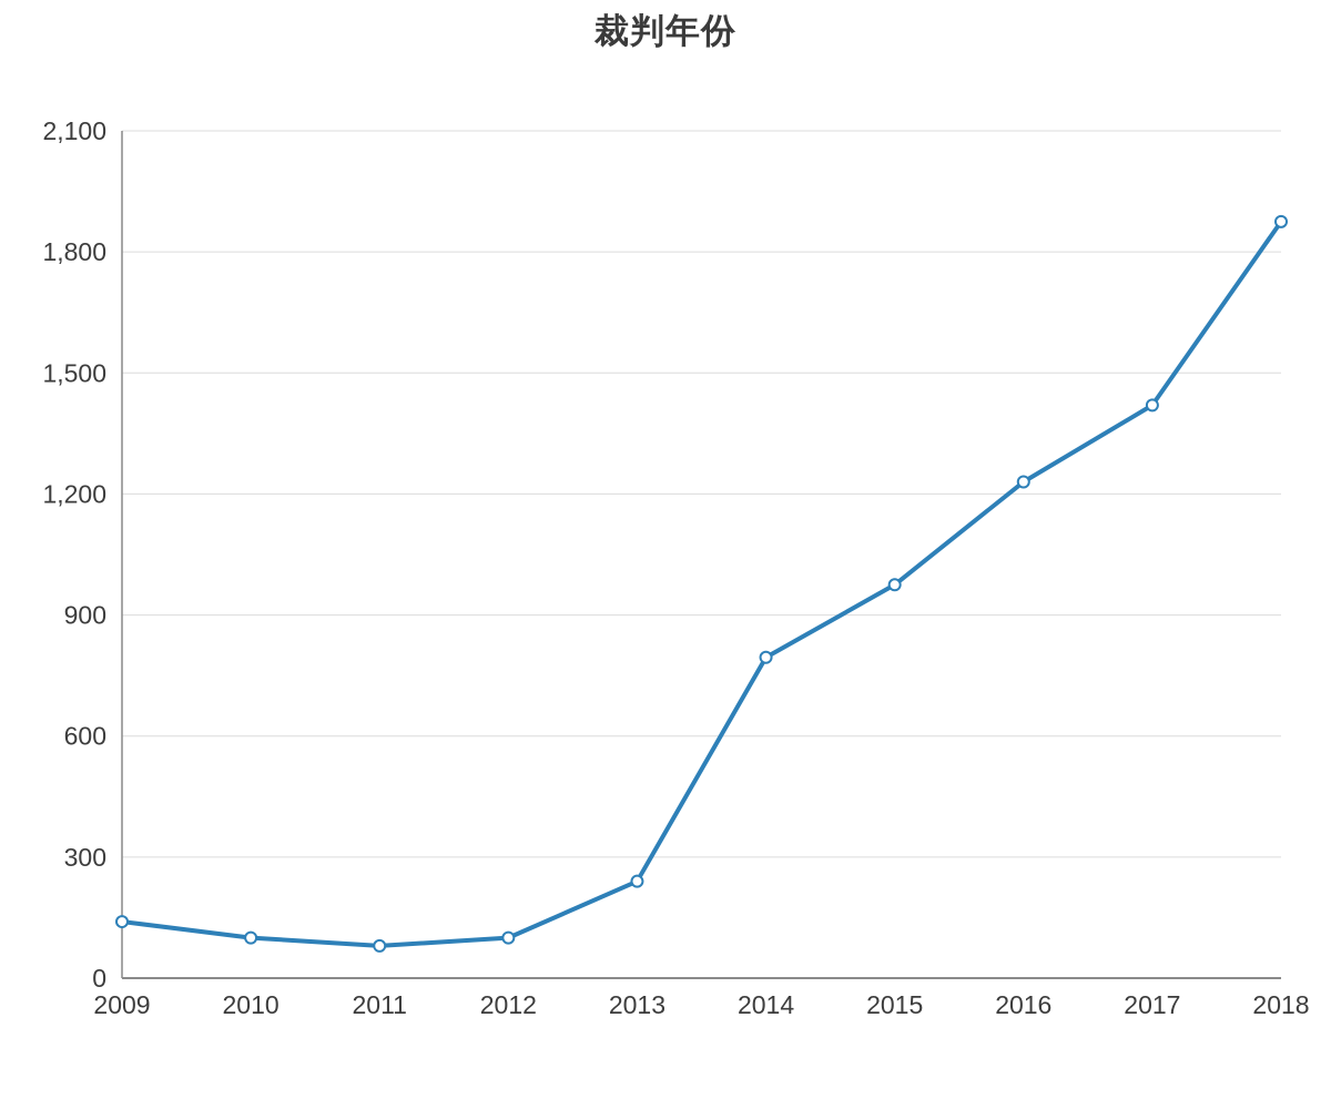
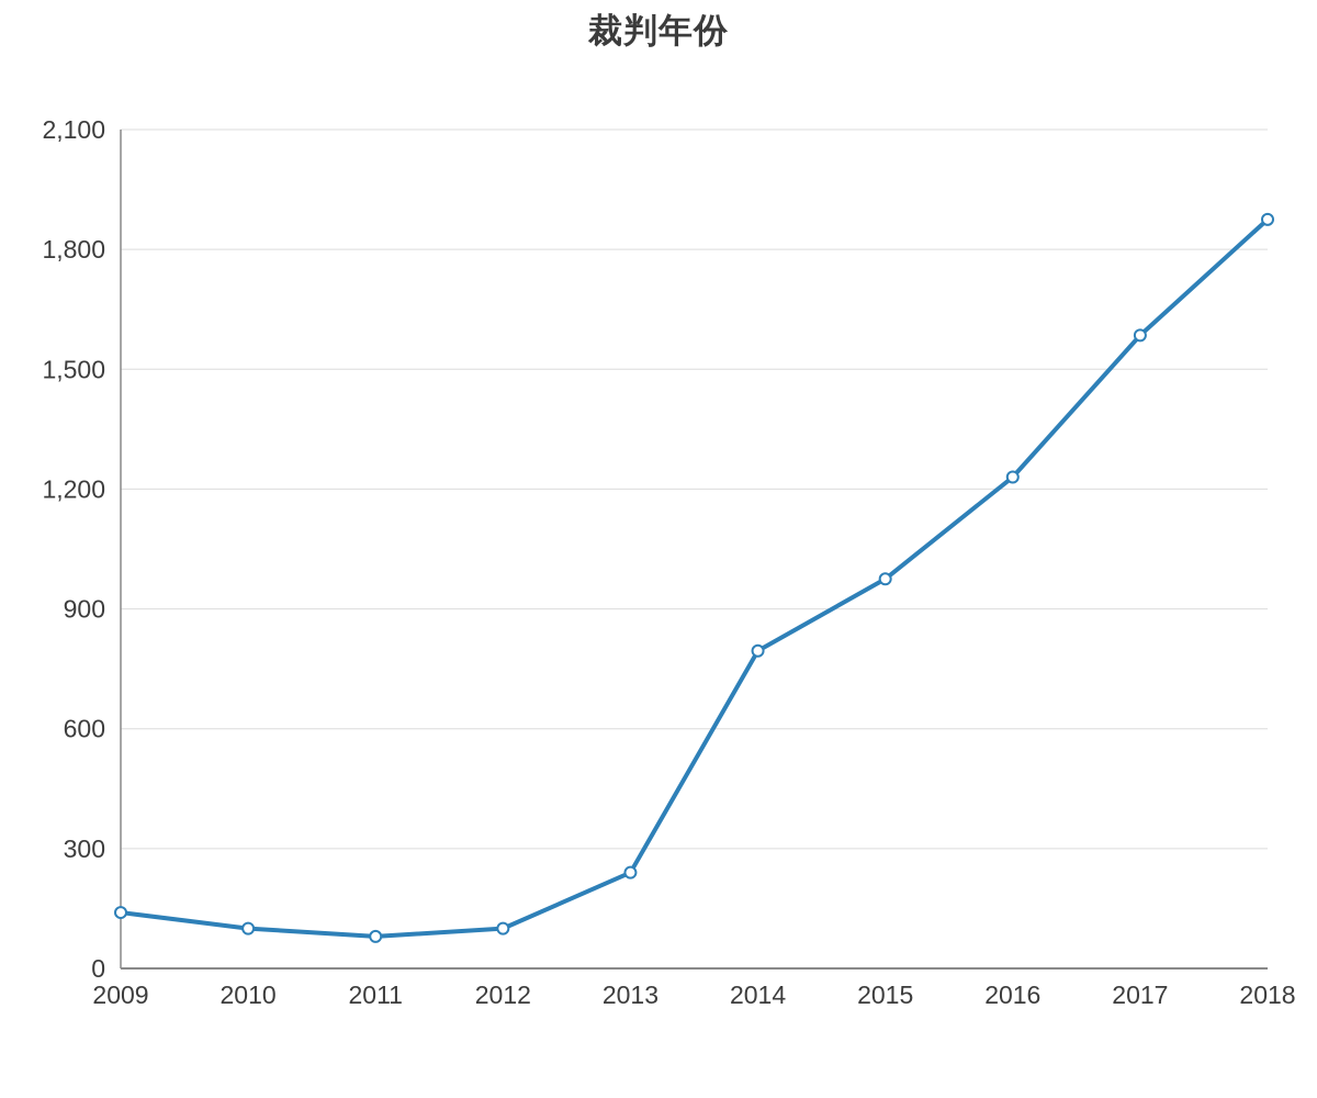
2017: 1420 -> 1580
